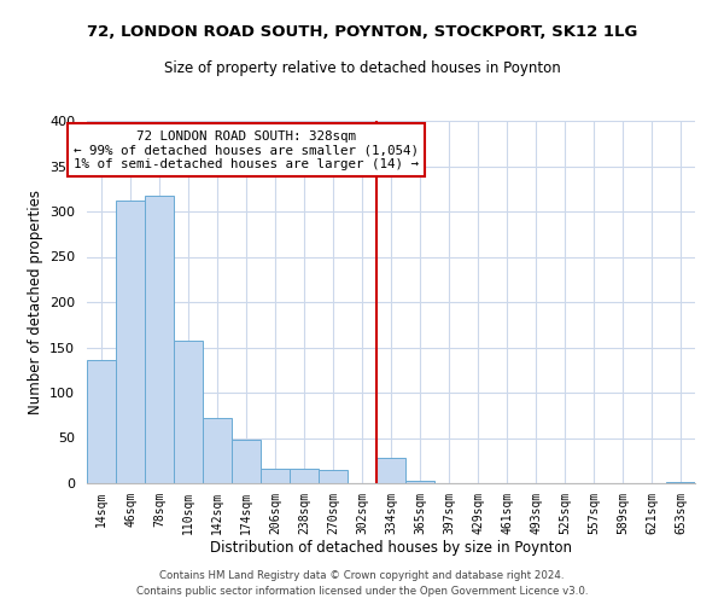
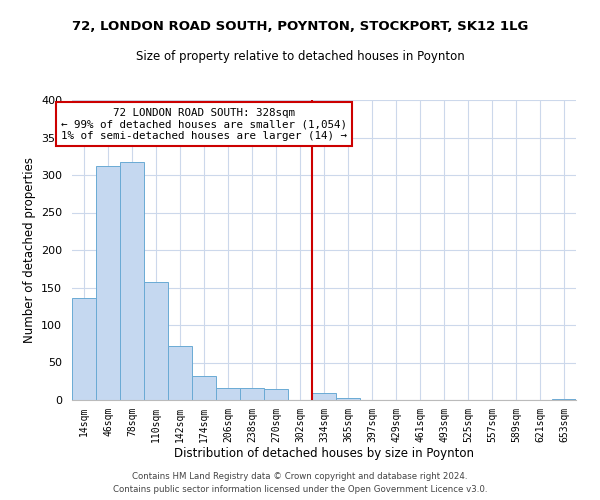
174sqm: 48 -> 32
334sqm: 28 -> 9
